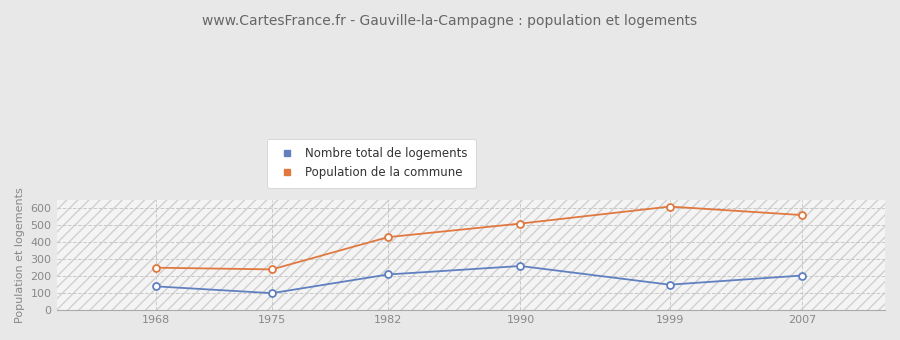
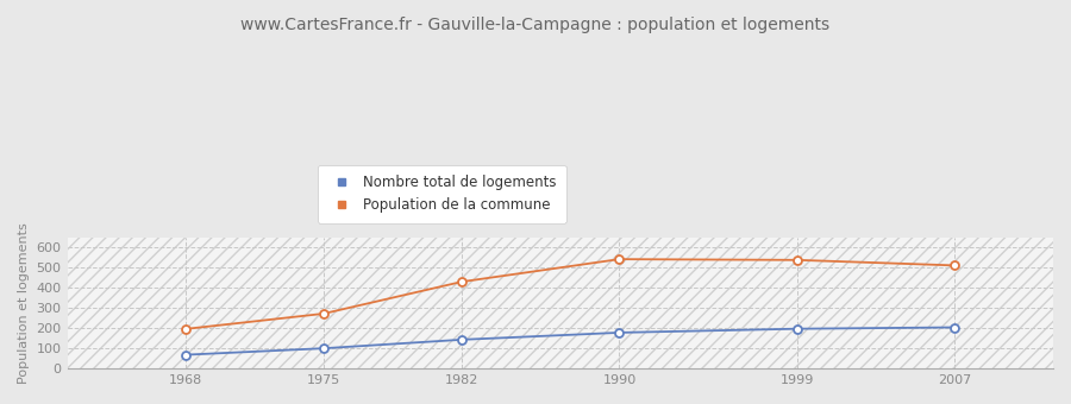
Nombre total de logements/1968: 140 -> 70
Population de la commune/1968: 250 -> 200
Population de la commune/1975: 240 -> 270
Nombre total de logements/1982: 210 -> 140
Nombre total de logements/1990: 260 -> 180
Population de la commune/1990: 510 -> 540
Nombre total de logements/1999: 150 -> 200
Population de la commune/1999: 610 -> 540
Population de la commune/2007: 560 -> 510
